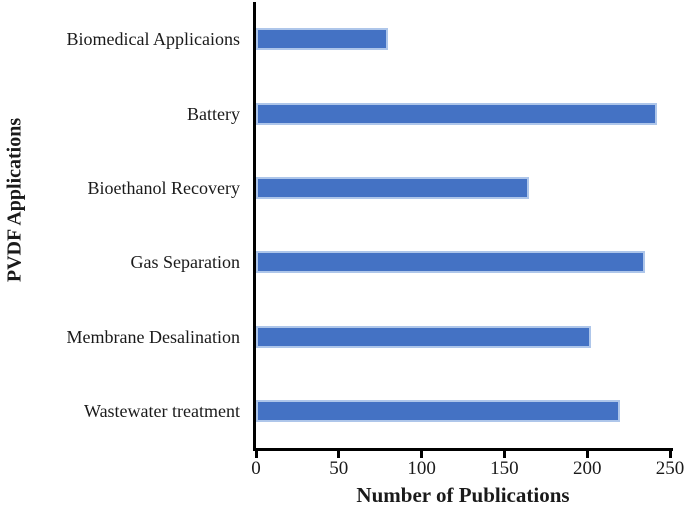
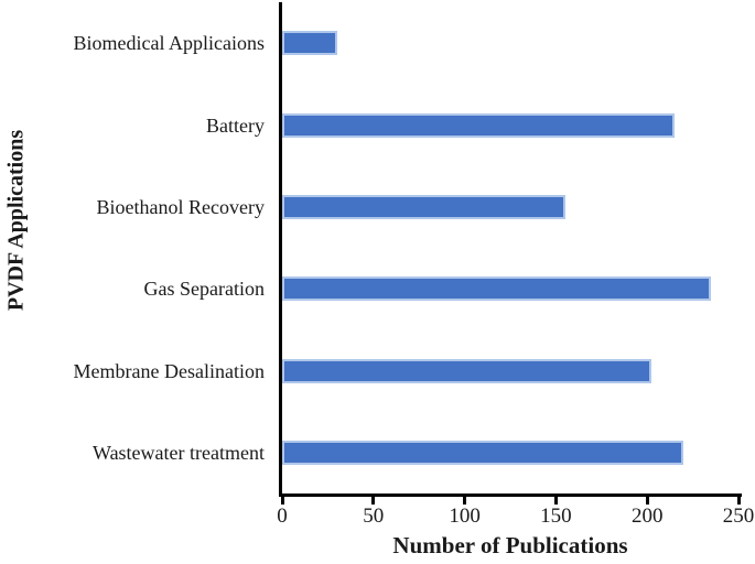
Biomedical Applicaions: 80 -> 30
Battery: 242 -> 215
Bioethanol Recovery: 165 -> 155
